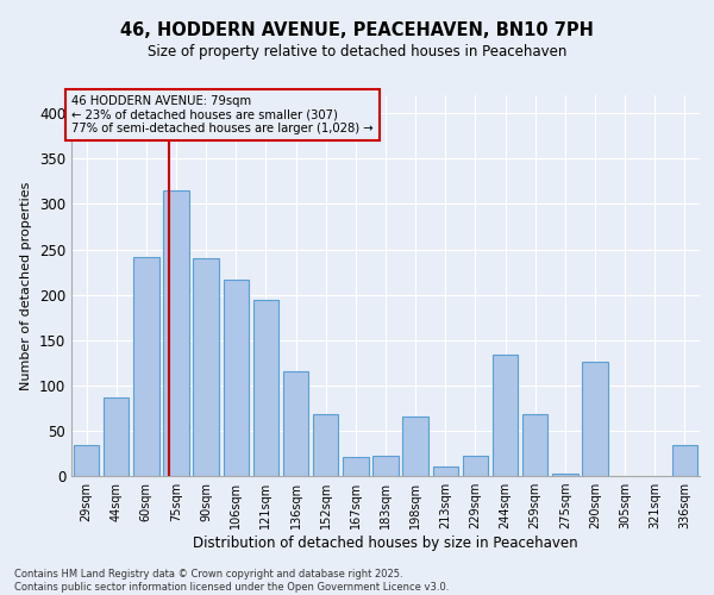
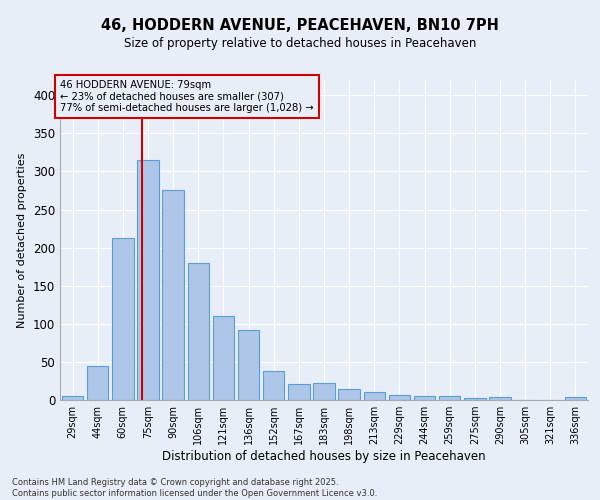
29sqm: 34 -> 5
44sqm: 86 -> 45
60sqm: 242 -> 212
90sqm: 240 -> 275
106sqm: 216 -> 180
121sqm: 194 -> 110
136sqm: 116 -> 92
152sqm: 68 -> 38
198sqm: 66 -> 14
229sqm: 22 -> 6
244sqm: 134 -> 5
259sqm: 68 -> 5
290sqm: 126 -> 4
336sqm: 34 -> 4
